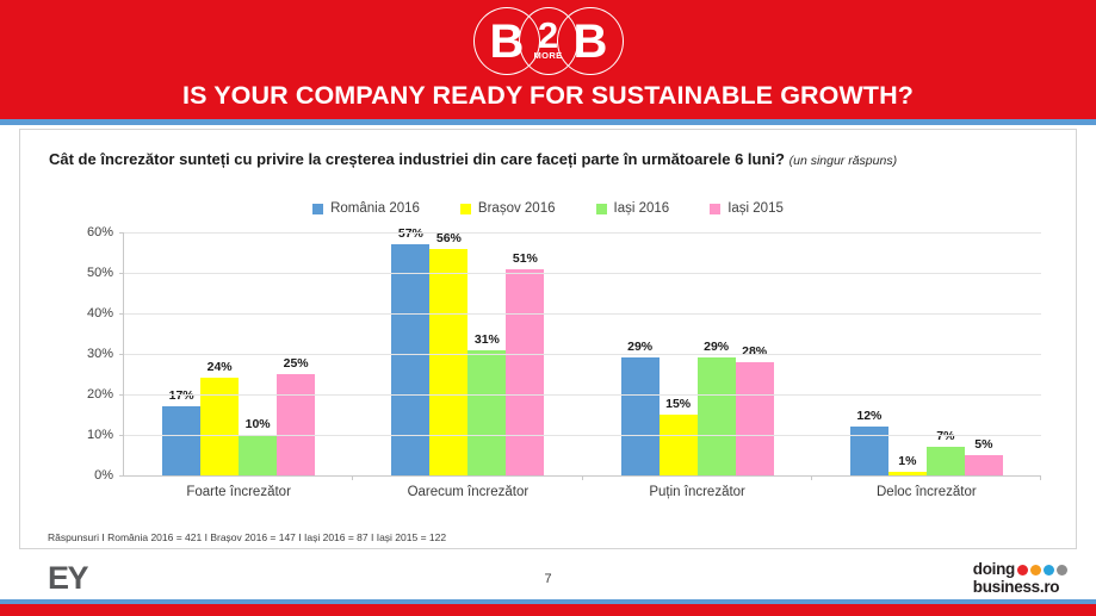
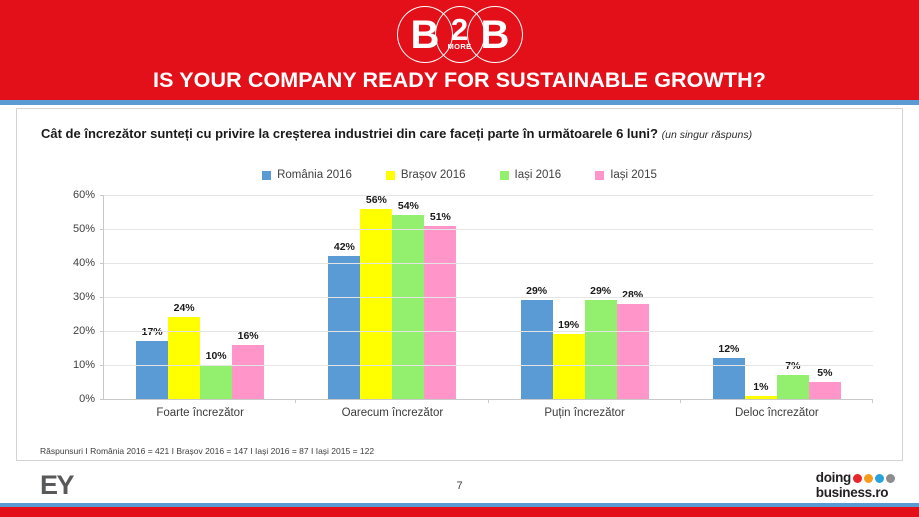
Iași 2015/Foarte încrezător: 25% -> 16%
România 2016/Oarecum încrezător: 57% -> 42%
Iași 2016/Oarecum încrezător: 31% -> 54%
Brașov 2016/Puțin încrezător: 15% -> 19%
